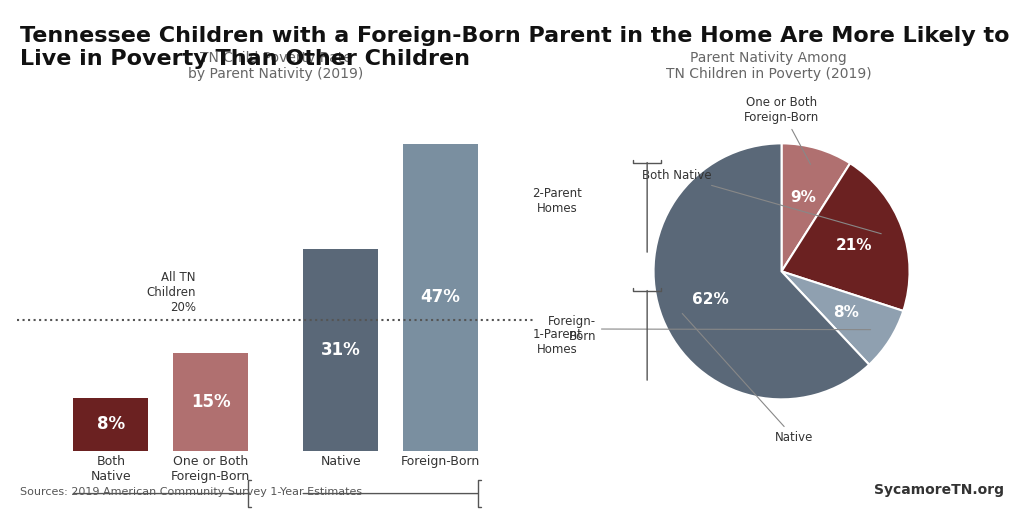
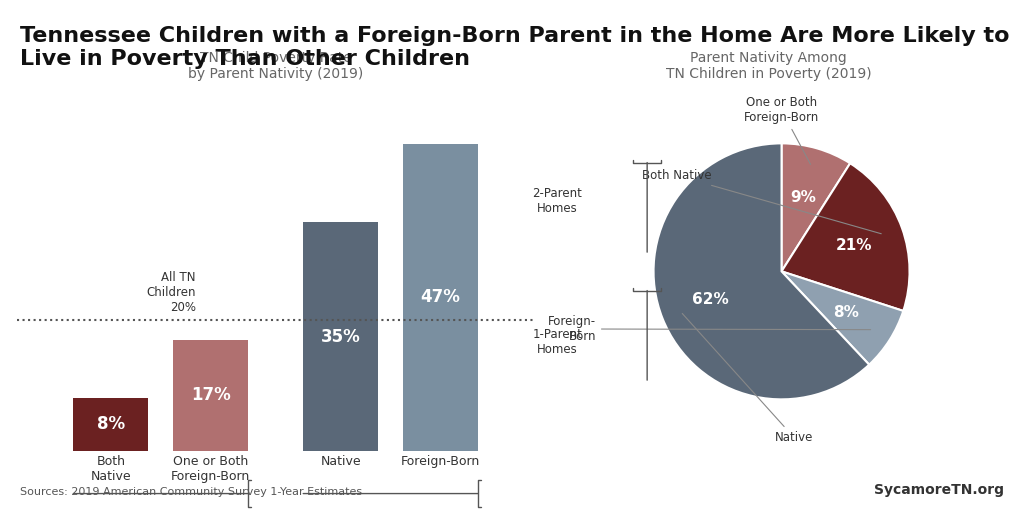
One or Both Foreign-Born: 15% -> 17%
Native: 31% -> 35%
